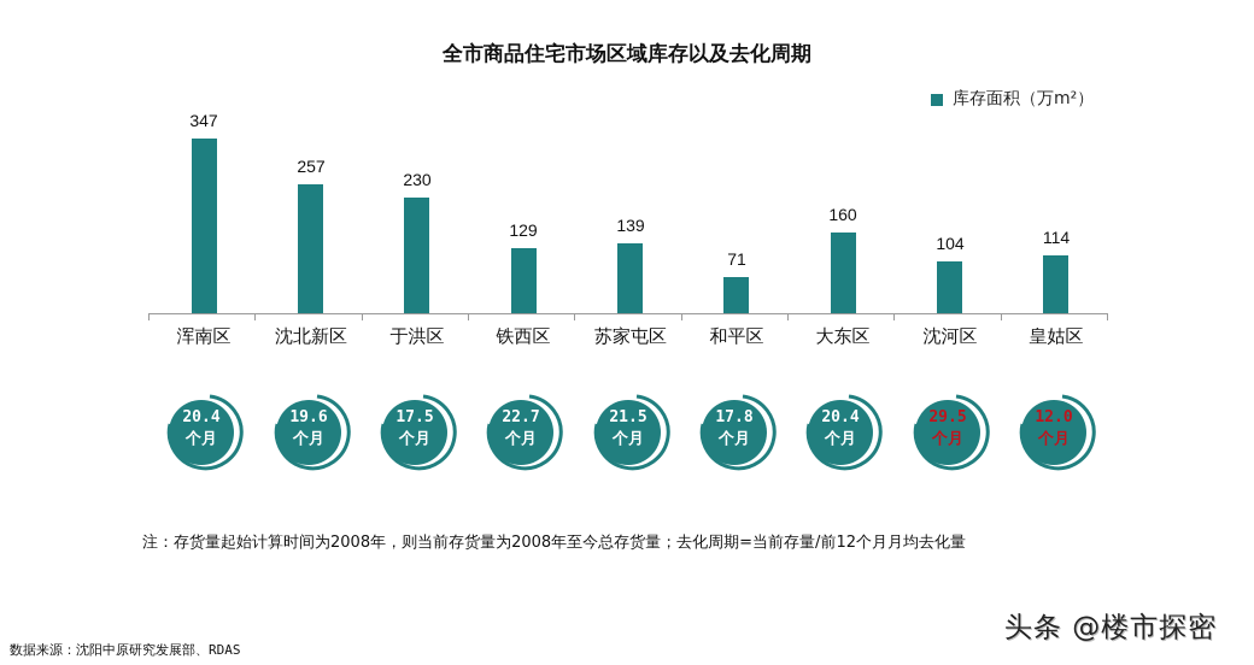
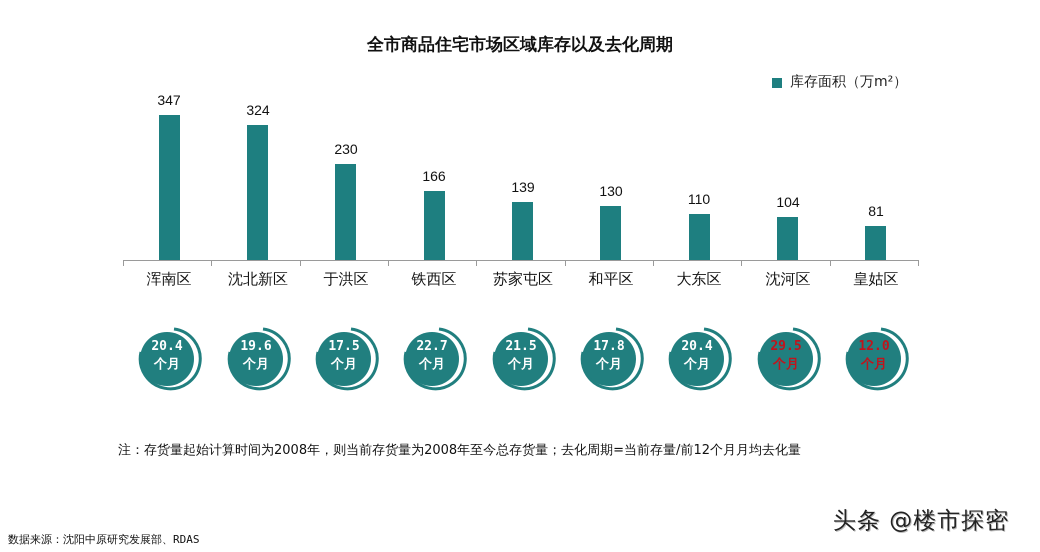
库存面积（万m²）/沈北新区: 257 -> 324
库存面积（万m²）/铁西区: 129 -> 166
库存面积（万m²）/和平区: 71 -> 130
库存面积（万m²）/大东区: 160 -> 110
库存面积（万m²）/皇姑区: 114 -> 81
